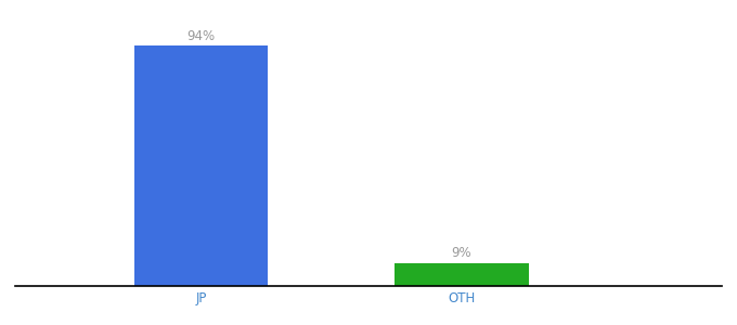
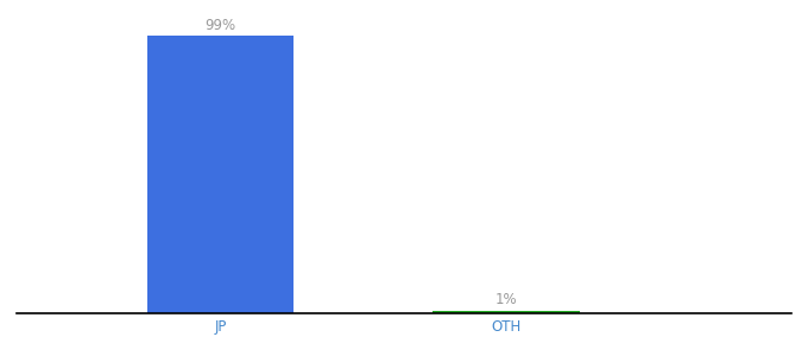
JP: 94% -> 99%
OTH: 9% -> 1%
